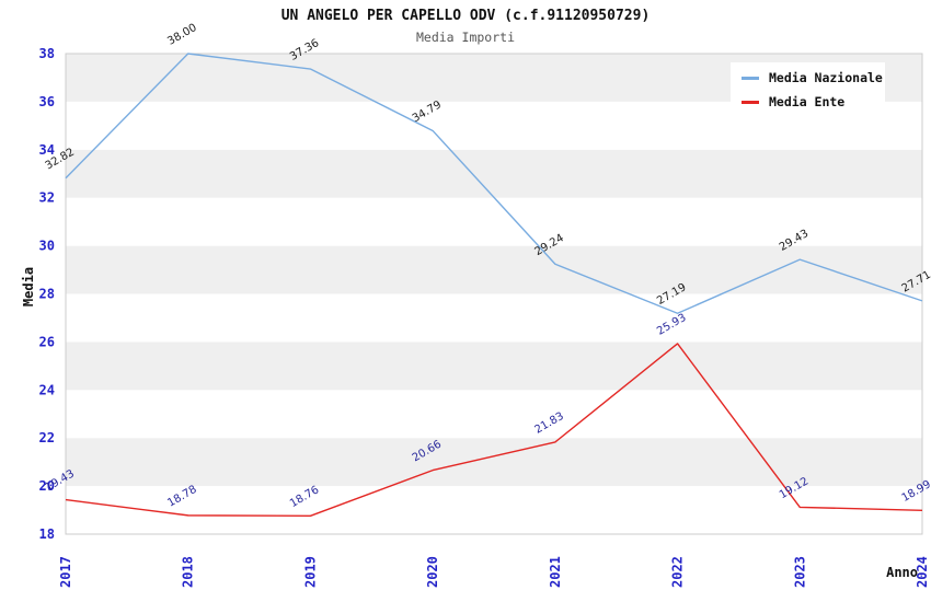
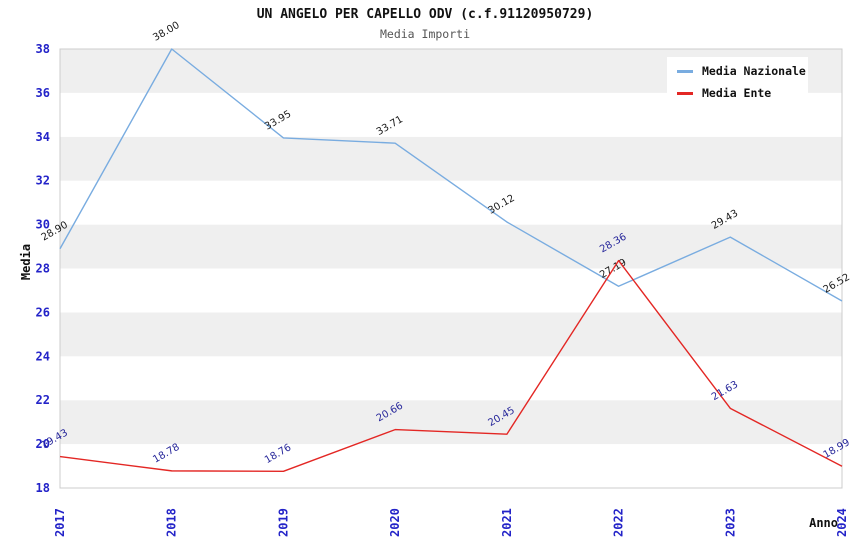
Media Nazionale/2017: 32.82 -> 28.90
Media Nazionale/2019: 37.36 -> 33.95
Media Nazionale/2020: 34.79 -> 33.71
Media Nazionale/2021: 29.24 -> 30.12
Media Ente/2021: 21.83 -> 20.45
Media Ente/2022: 25.93 -> 28.36
Media Ente/2023: 19.12 -> 21.63
Media Nazionale/2024: 27.71 -> 26.52
